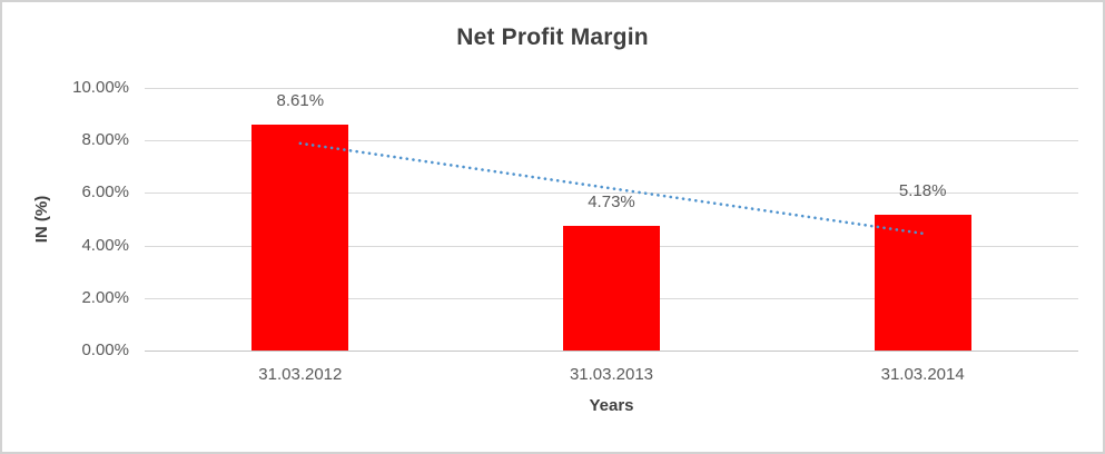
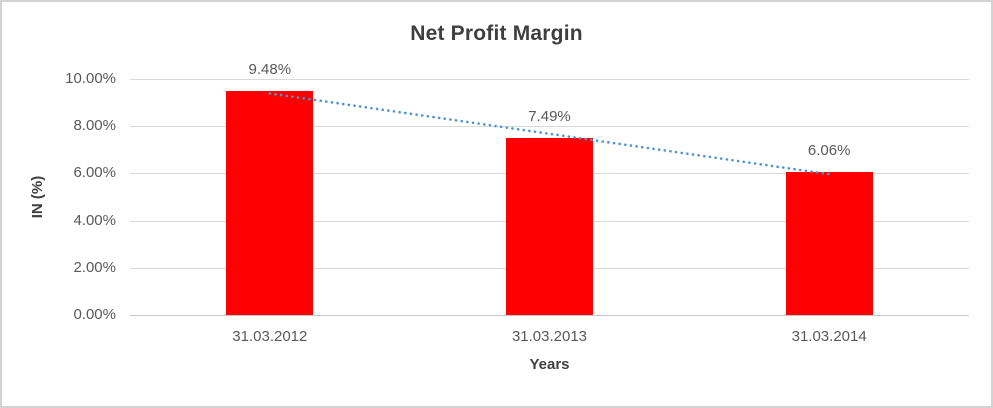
31.03.2012: 8.61% -> 9.48%
31.03.2013: 4.73% -> 7.49%
31.03.2014: 5.18% -> 6.06%
